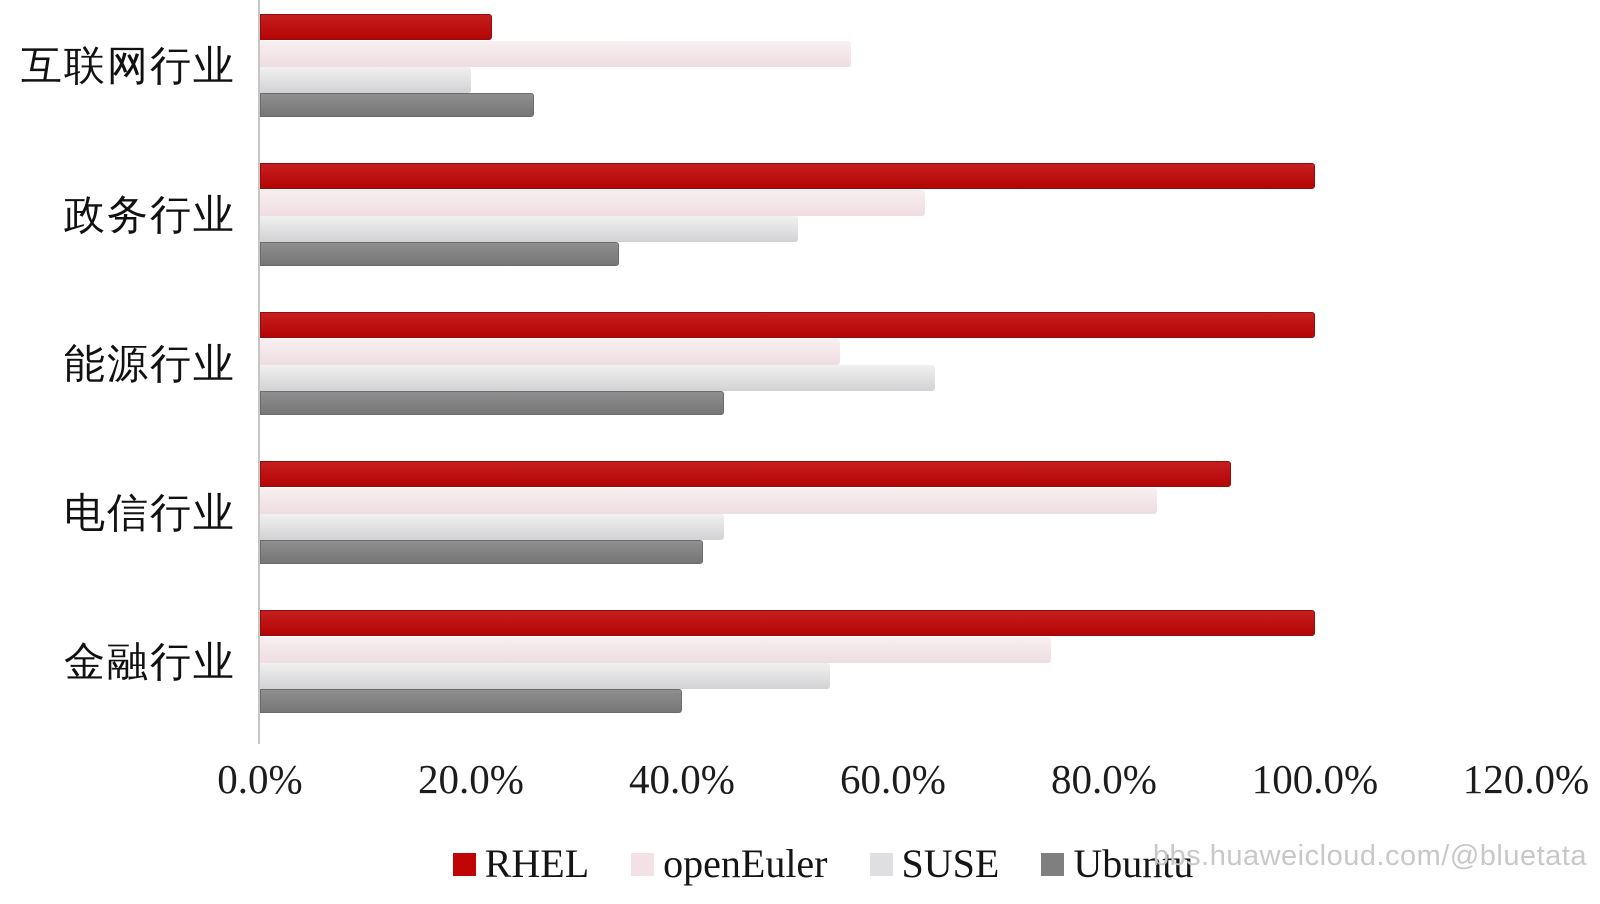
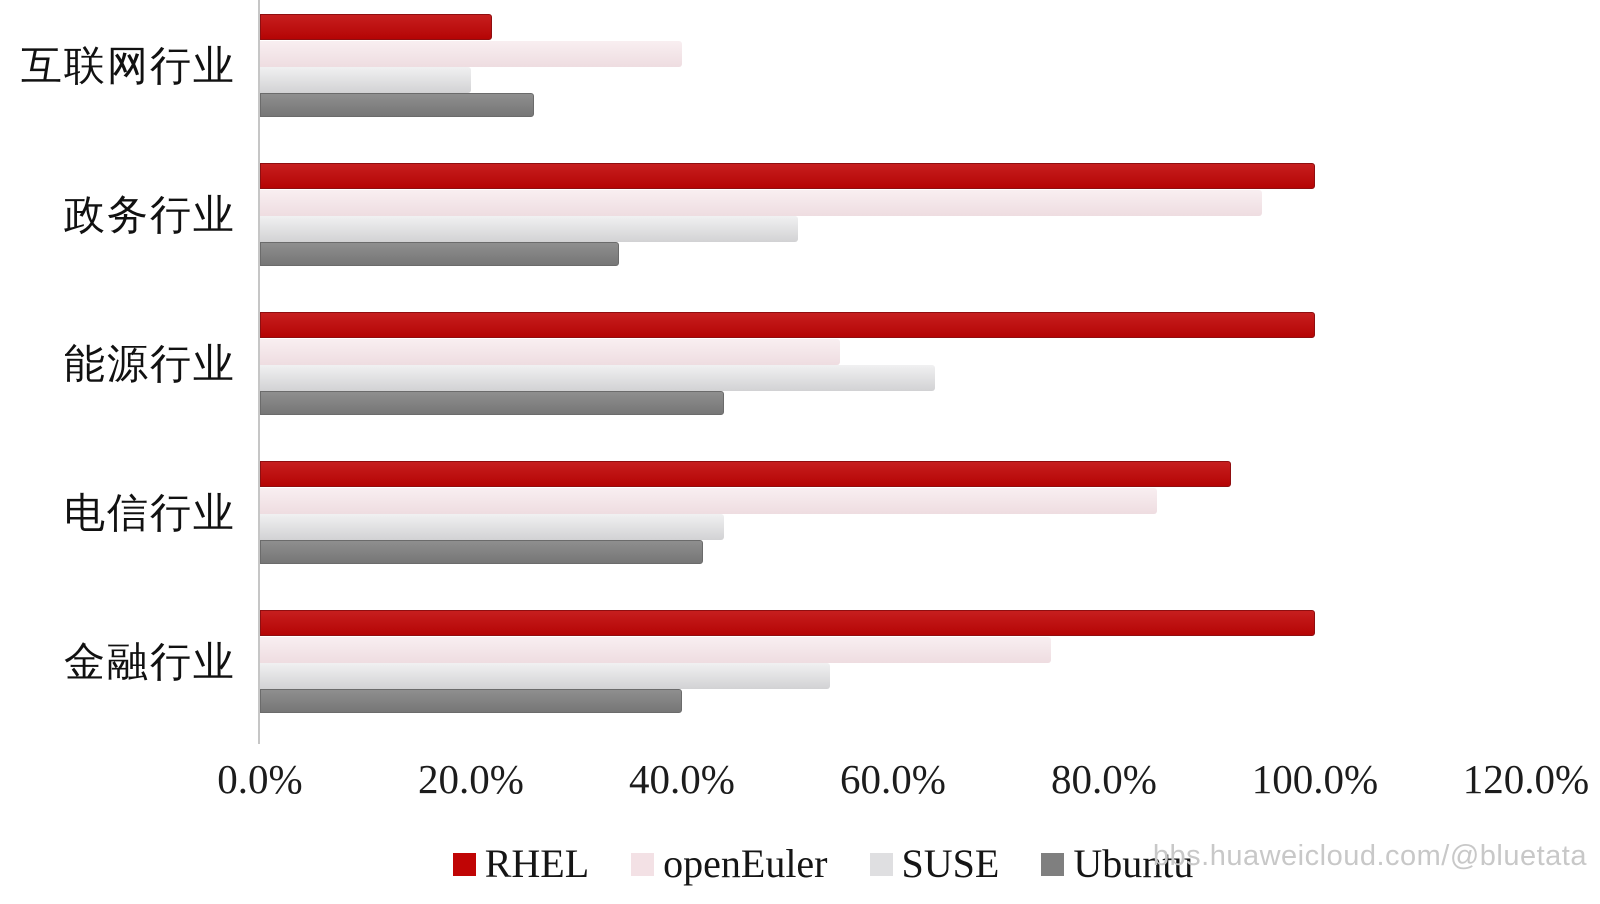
openEuler/互联网行业: 56% -> 40%
openEuler/政务行业: 63% -> 95%
